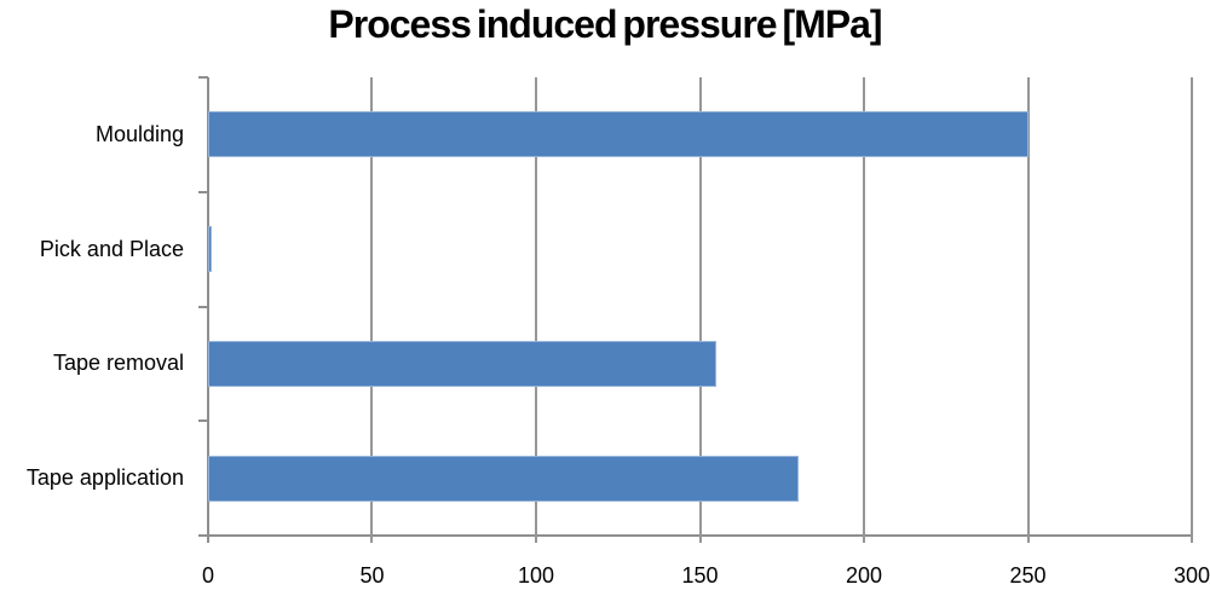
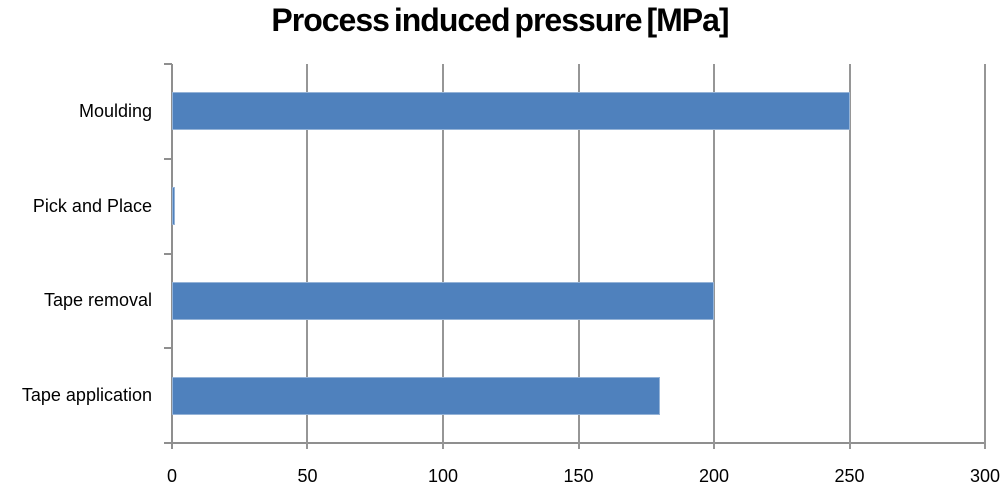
Tape removal: 155 -> 200
